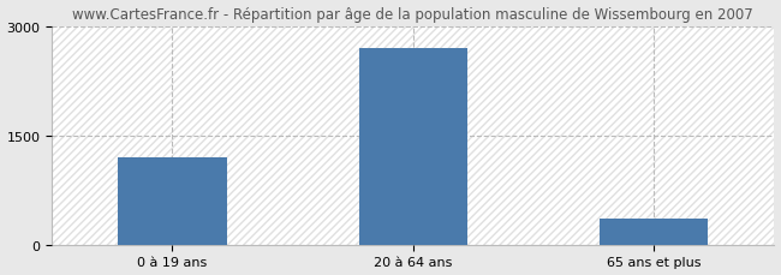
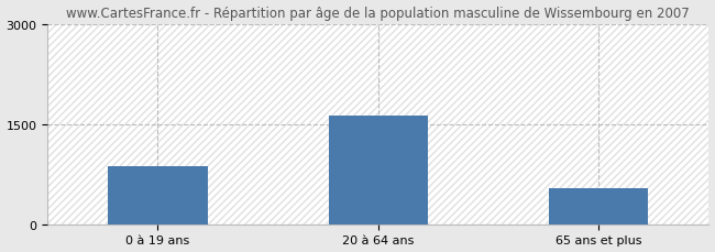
0 à 19 ans: 1190 -> 860
20 à 64 ans: 2700 -> 1620
65 ans et plus: 350 -> 540
